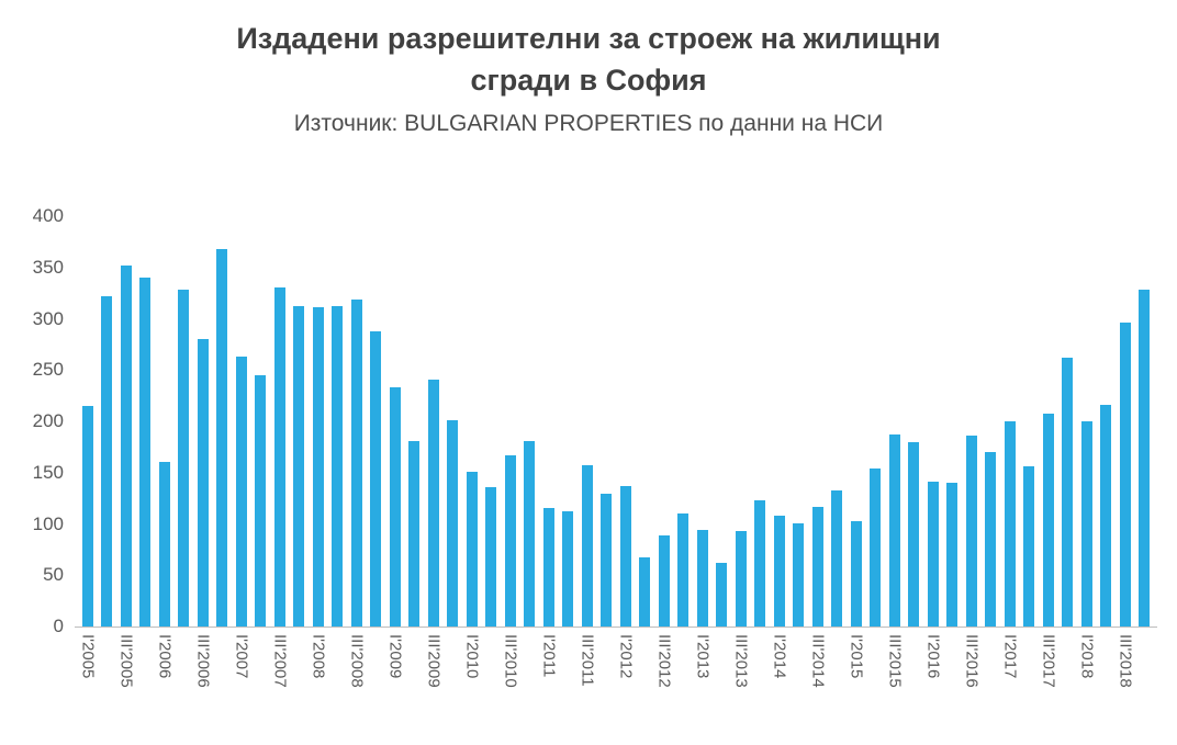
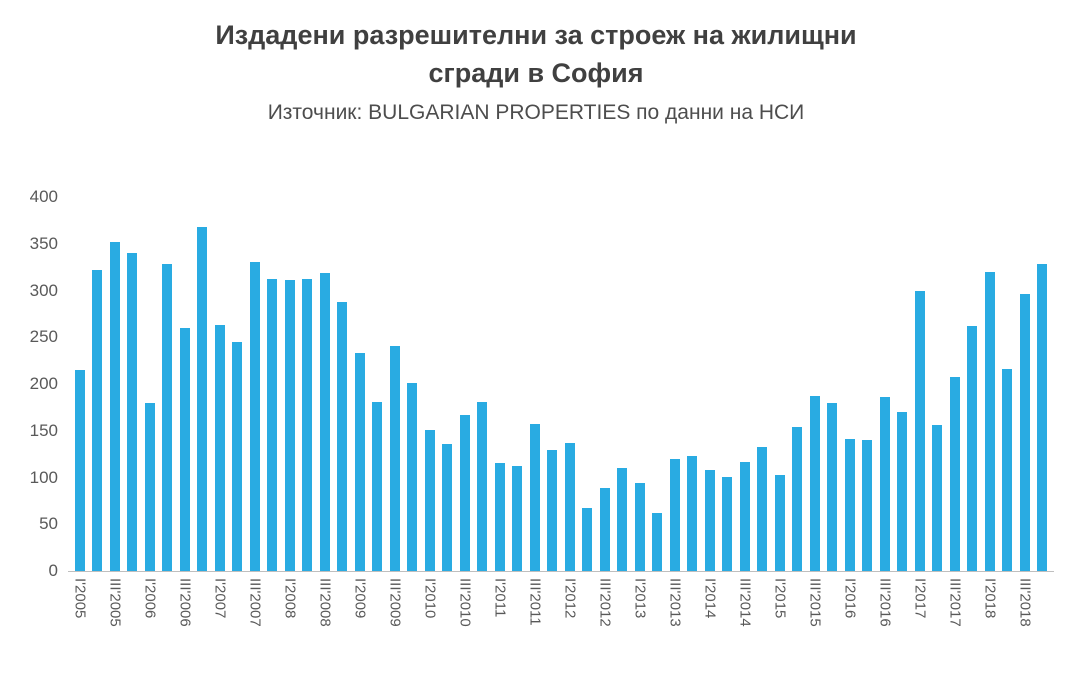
I'2006: 160 -> 180
III'2006: 280 -> 260
III'2013: 90 -> 120
I'2017: 200 -> 300
I'2018: 200 -> 320
